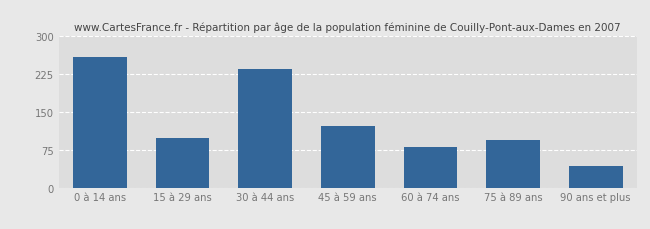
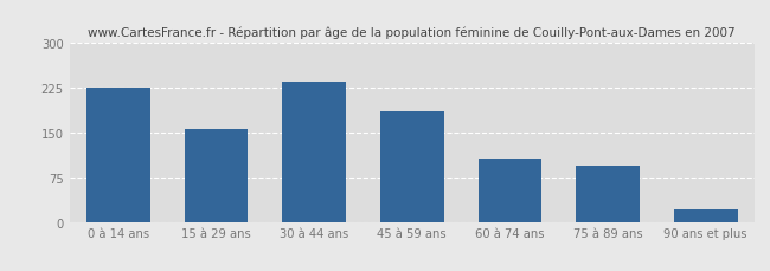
0 à 14 ans: 258 -> 225
15 à 29 ans: 98 -> 155
45 à 59 ans: 122 -> 185
60 à 74 ans: 80 -> 105
90 ans et plus: 42 -> 20
